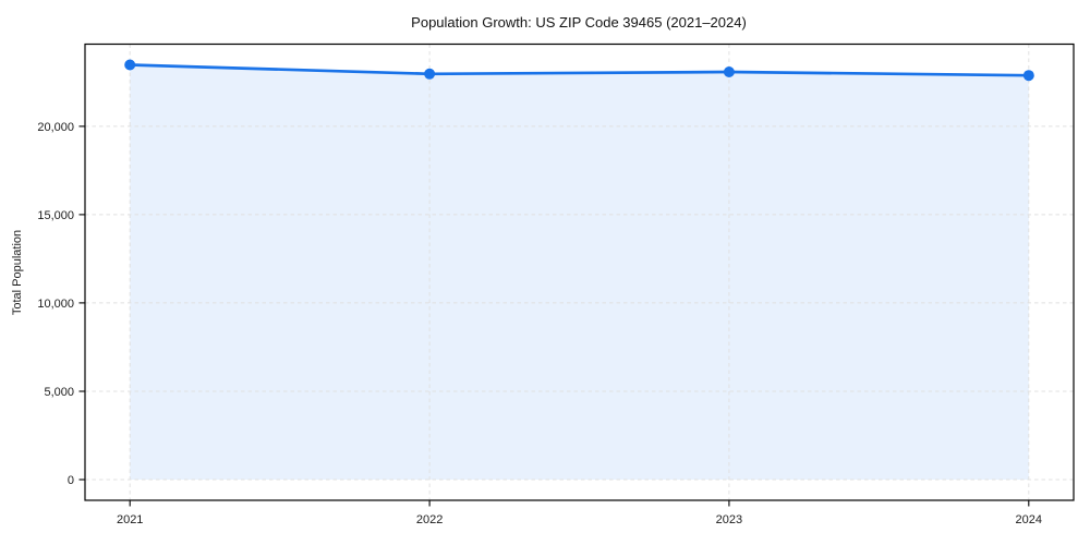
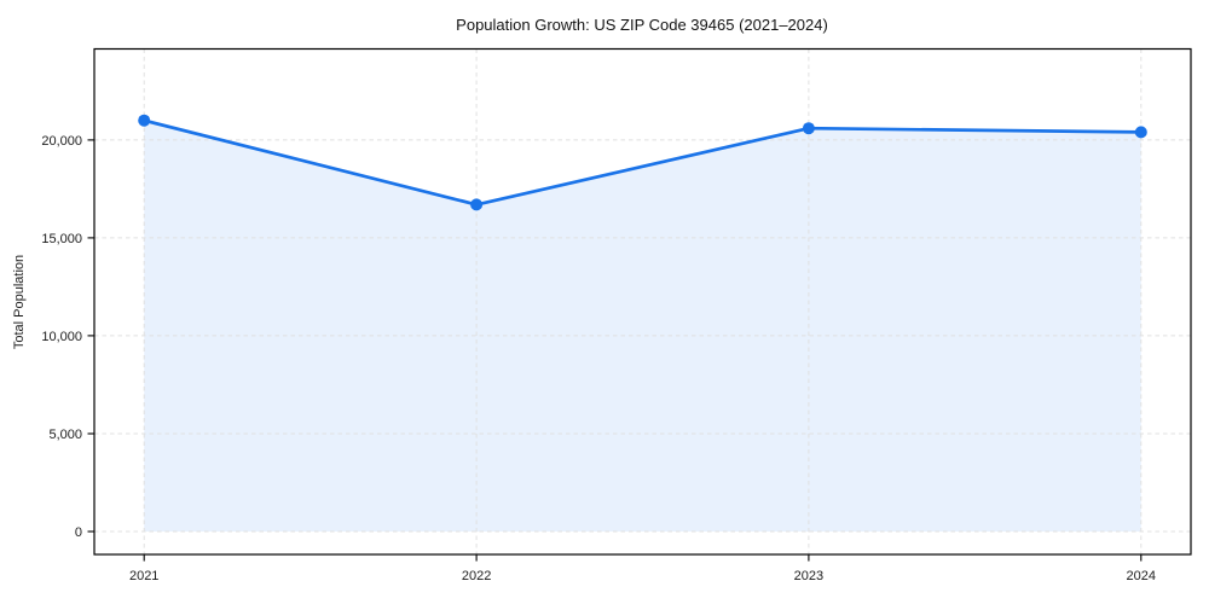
2021: 23500 -> 21000
2022: 23000 -> 16700
2023: 23100 -> 20600
2024: 22900 -> 20400
